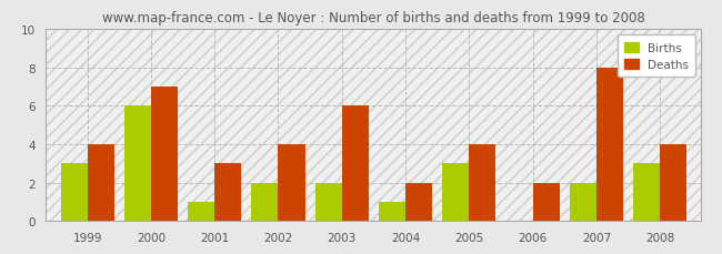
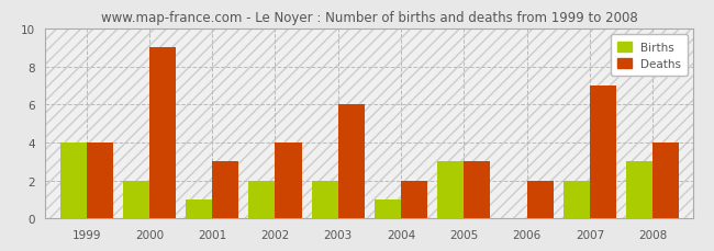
Births/1999: 3 -> 4
Births/2000: 6 -> 2
Deaths/2000: 7 -> 9
Deaths/2005: 4 -> 3
Deaths/2007: 8 -> 7
